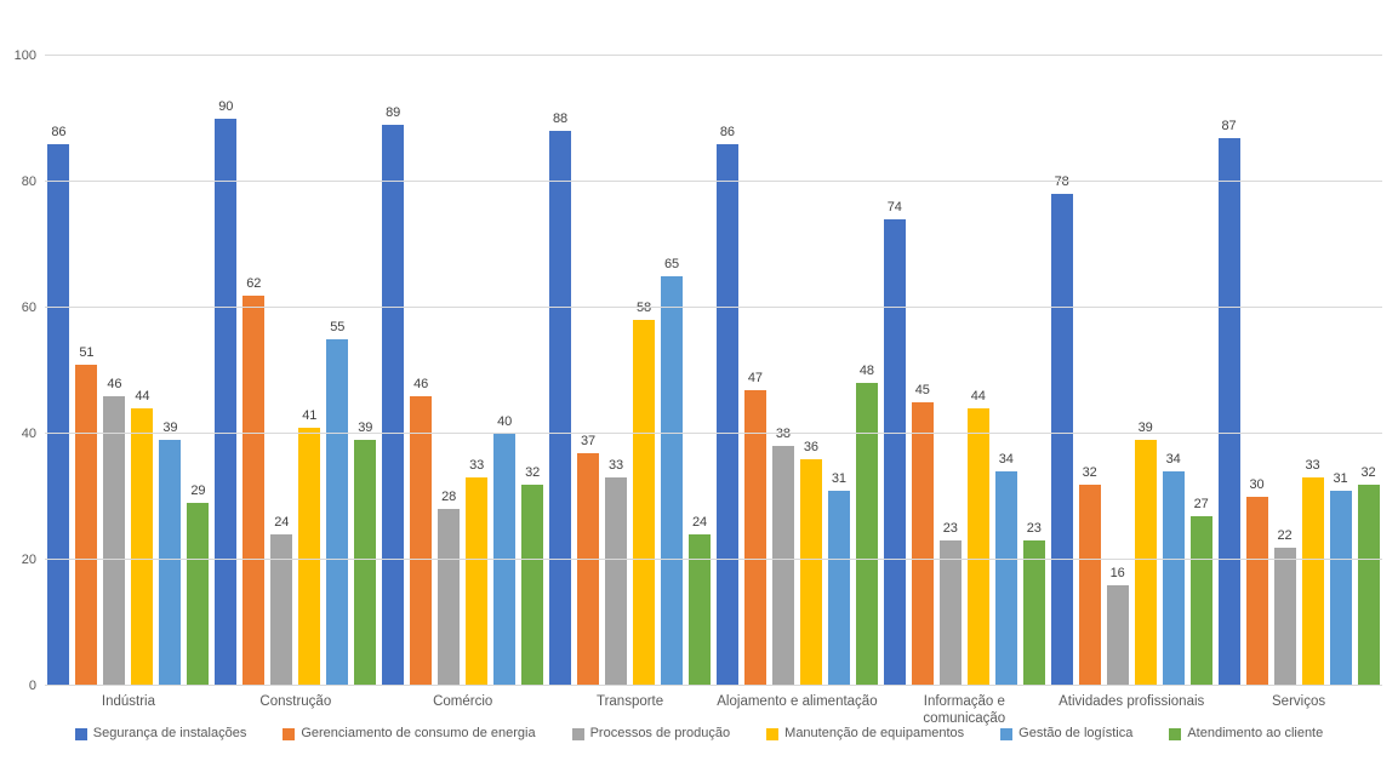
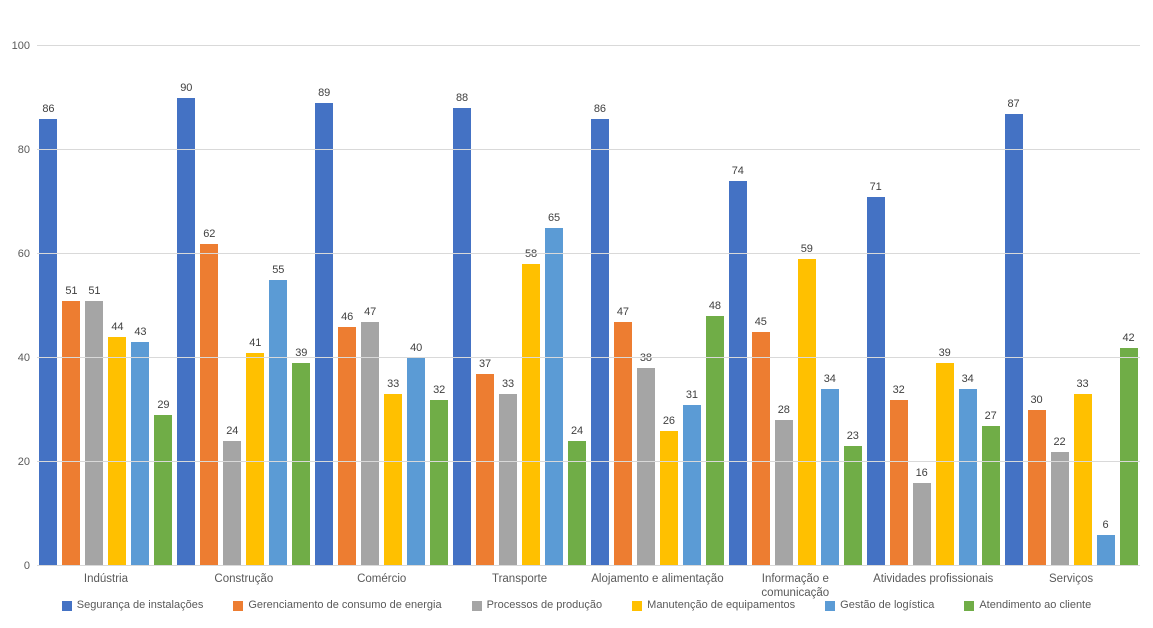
Processos de produção/Indústria: 46 -> 51
Gestão de logística/Indústria: 39 -> 43
Processos de produção/Comércio: 28 -> 47
Manutenção de equipamentos/Alojamento e alimentação: 36 -> 26
Processos de produção/Informação e comunicação: 23 -> 28
Manutenção de equipamentos/Informação e comunicação: 44 -> 59
Segurança de instalações/Atividades profissionais: 78 -> 71
Gestão de logística/Serviços: 31 -> 6
Atendimento ao cliente/Serviços: 32 -> 42
